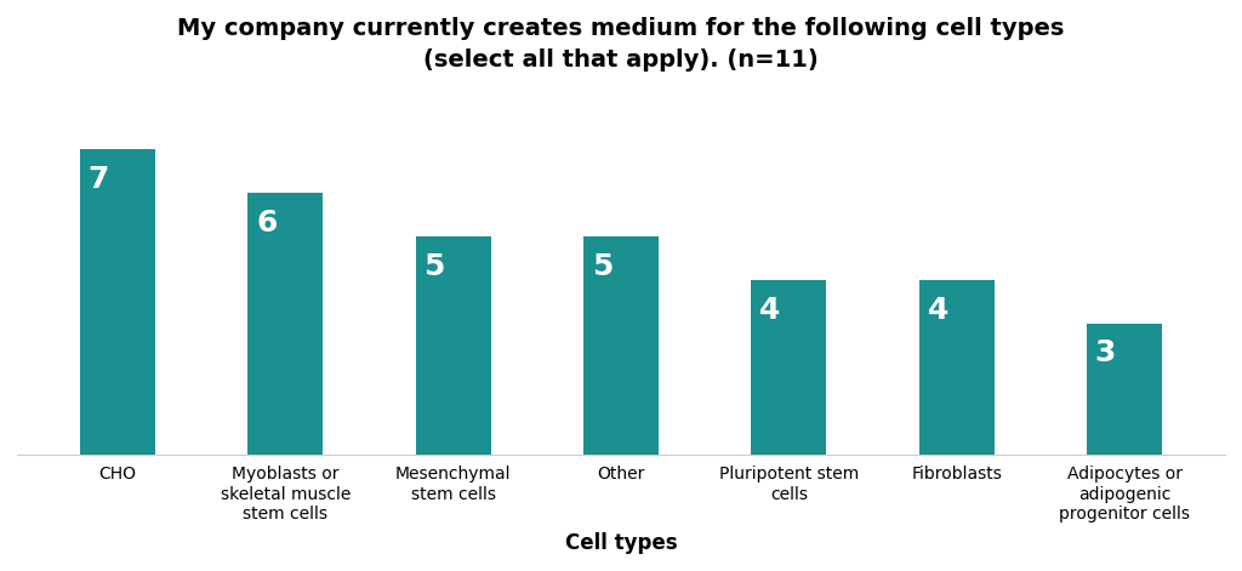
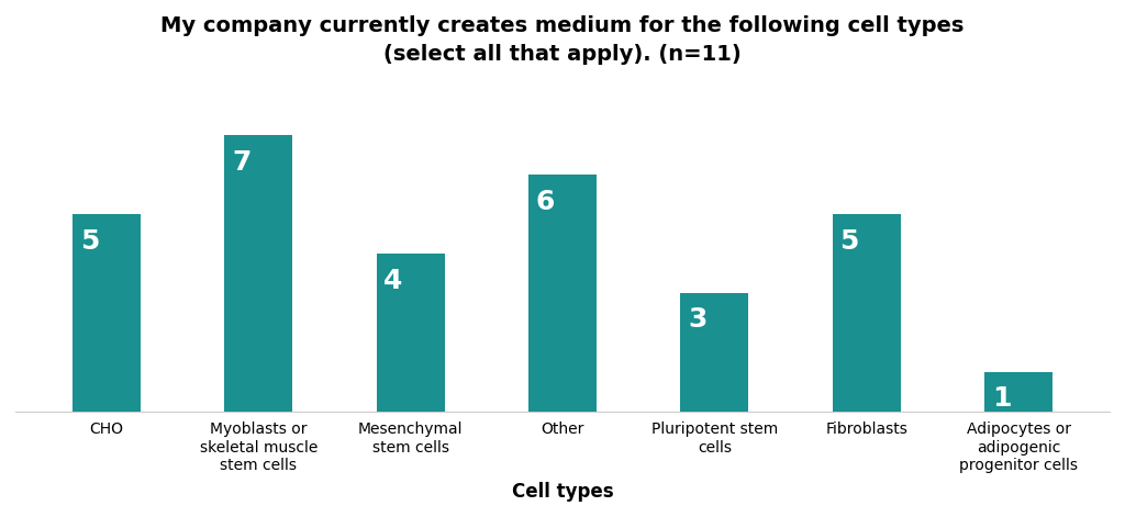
CHO: 7 -> 5
Myoblasts or skeletal muscle stem cells: 6 -> 7
Mesenchymal stem cells: 5 -> 4
Other: 5 -> 6
Pluripotent stem cells: 4 -> 3
Fibroblasts: 4 -> 5
Adipocytes or adipogenic progenitor cells: 3 -> 1
